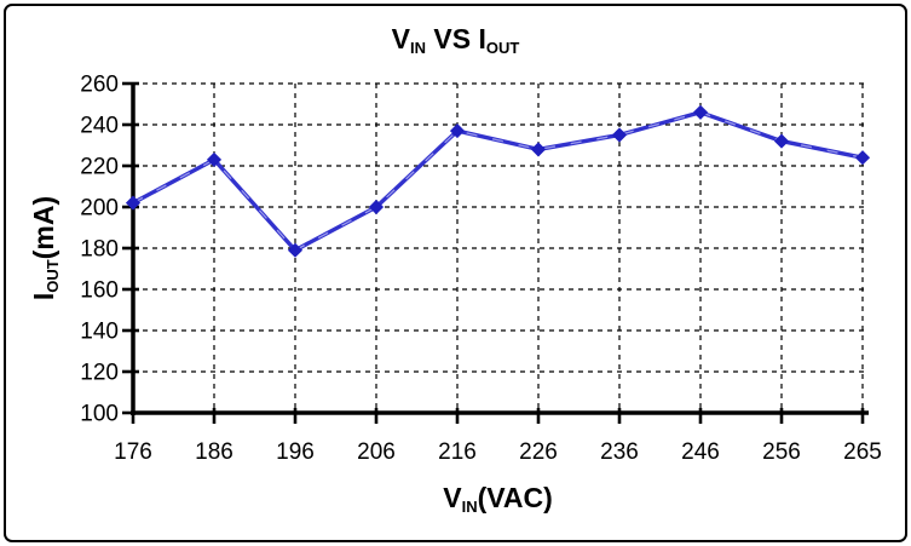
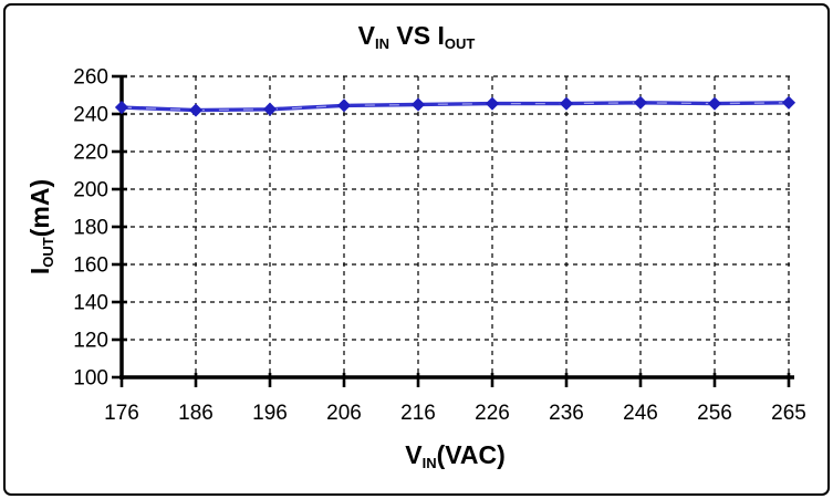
176: 202 -> 244
186: 223 -> 242
196: 179 -> 242
206: 200 -> 244
216: 237 -> 245
226: 228 -> 246
236: 235 -> 246
256: 232 -> 246
265: 224 -> 246
